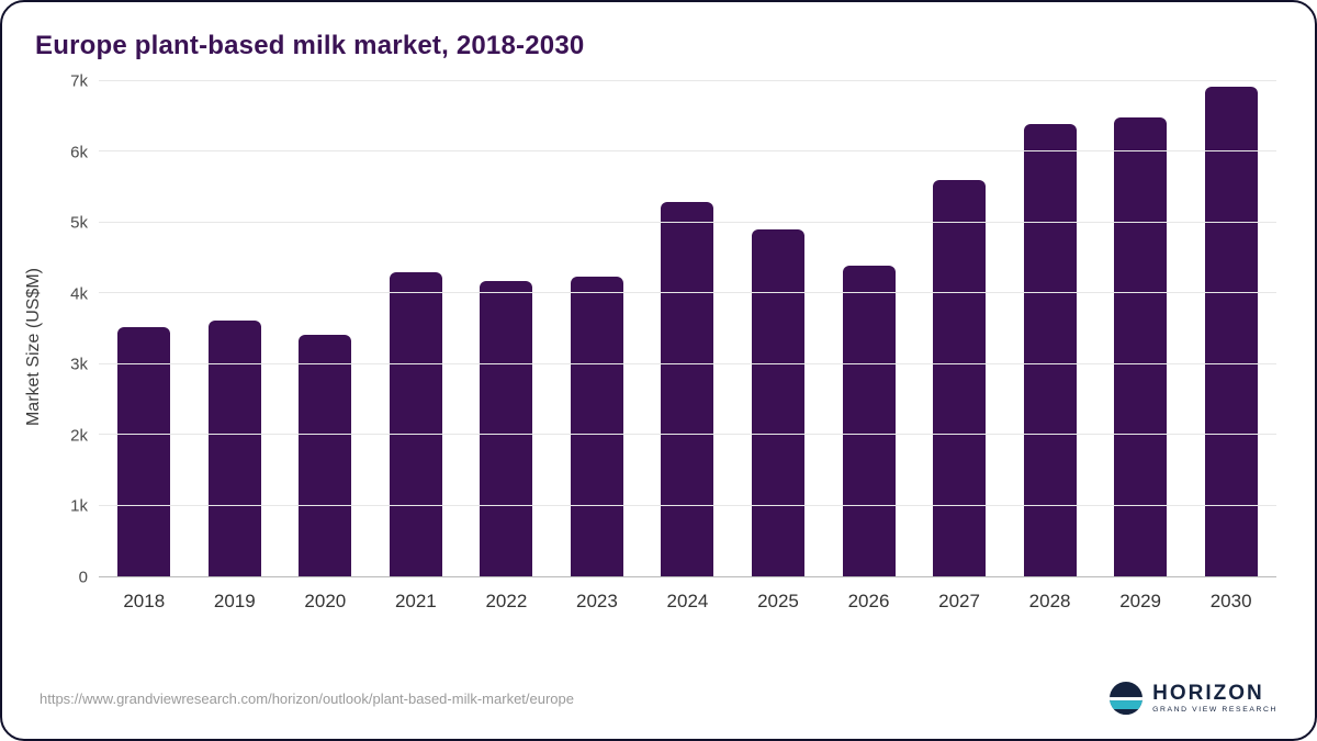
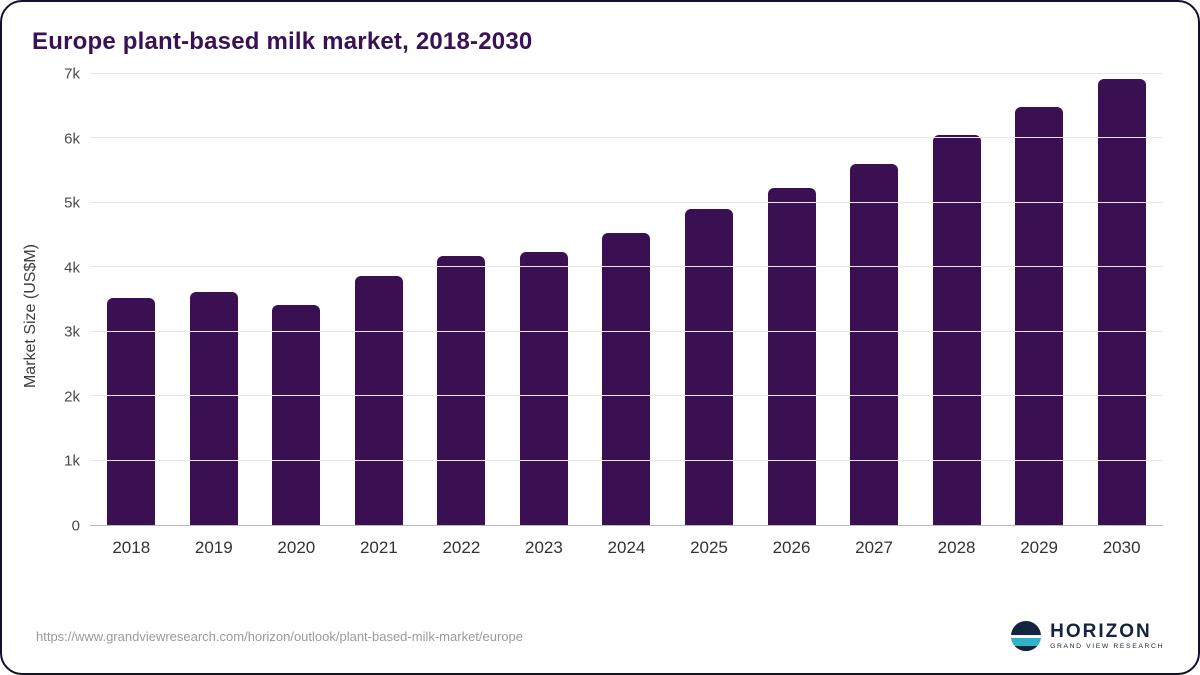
2021: 4.3k -> 3.9k
2024: 5.3k -> 4.5k
2026: 4.4k -> 5.2k
2028: 6.4k -> 6.0k
